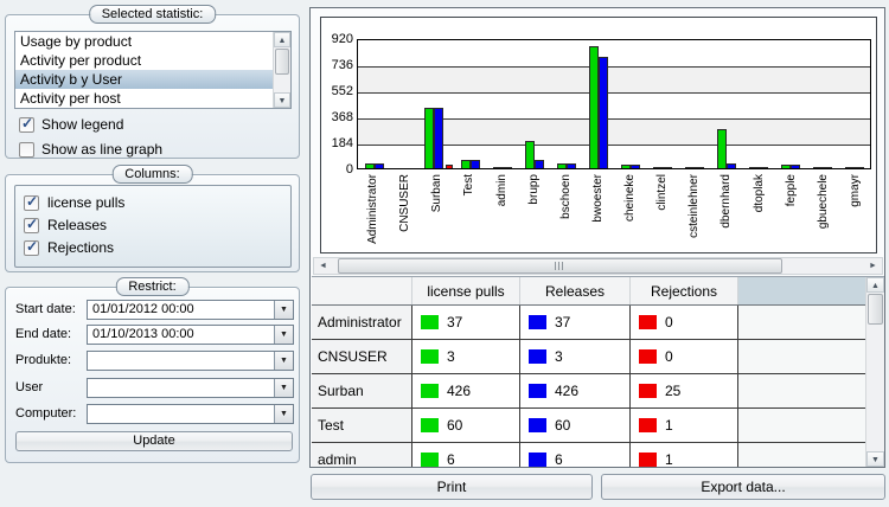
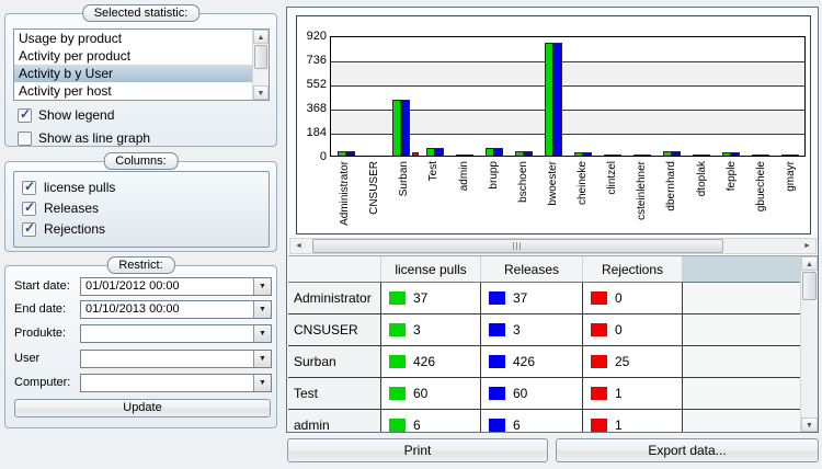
license pulls/brupp: 190 -> 60
Releases/bwoester: 790 -> 860
license pulls/dbernhard: 280 -> 40
